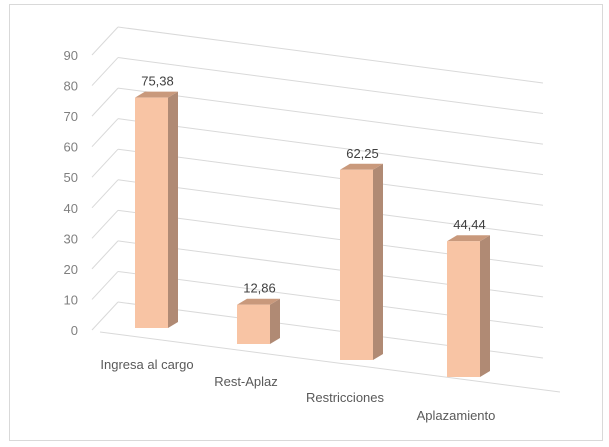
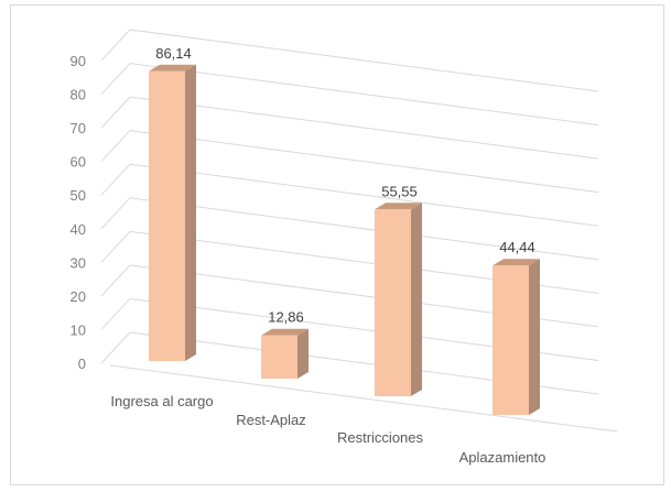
Ingresa al cargo: 75,38 -> 86,14
Restricciones: 62,25 -> 55,55
